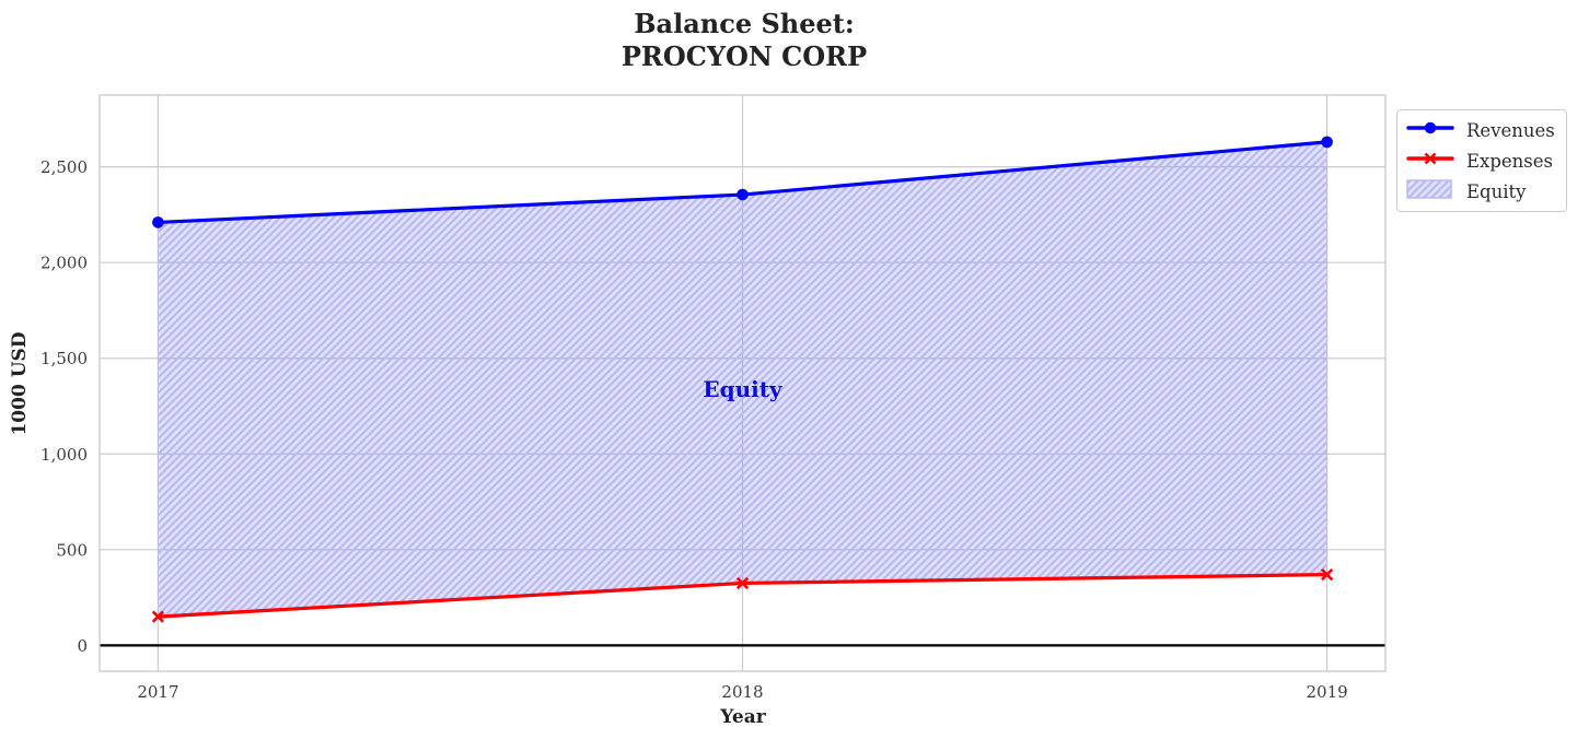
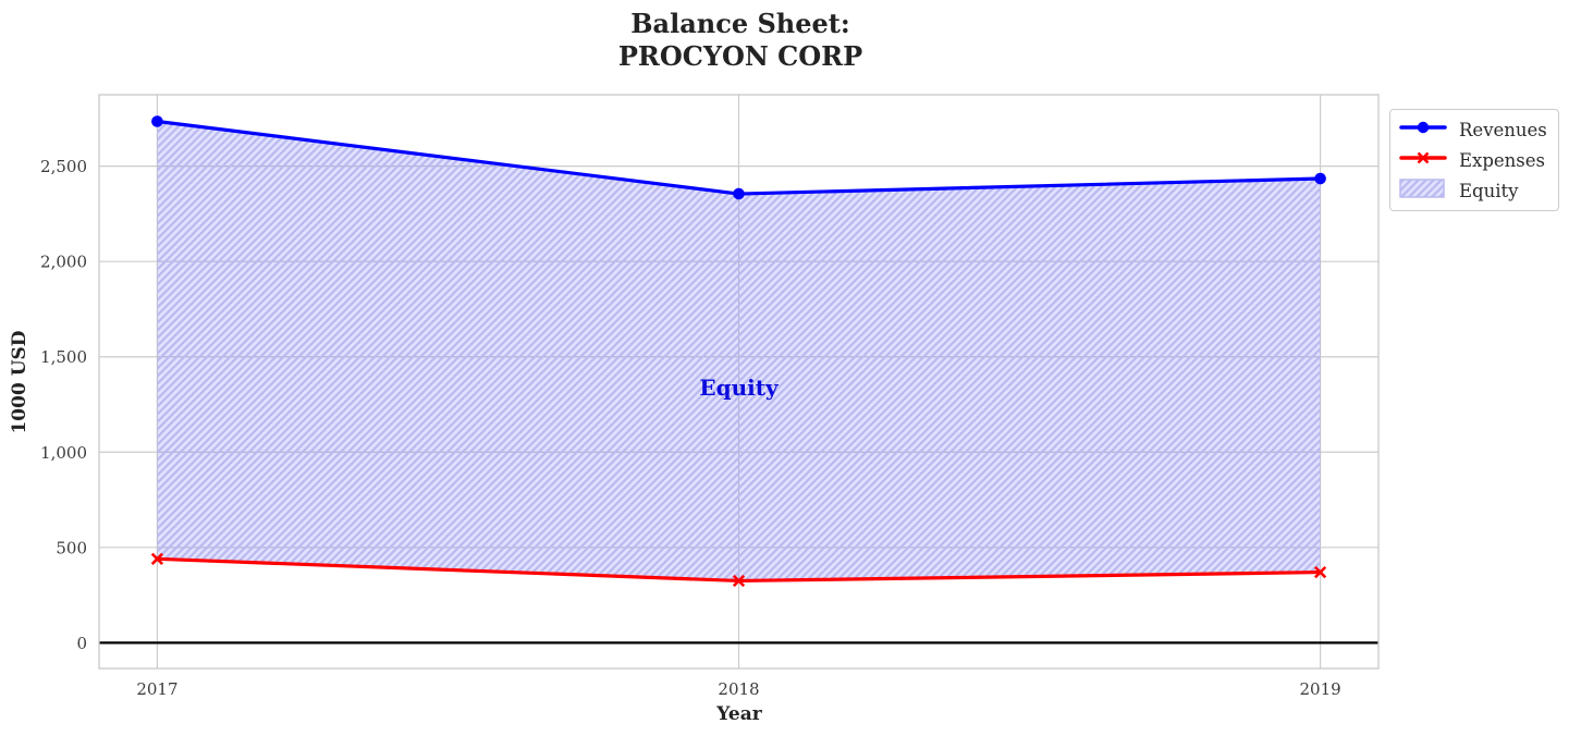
Revenues/2017: 2210 -> 2740
Expenses/2017: 150 -> 440
Revenues/2019: 2630 -> 2440
